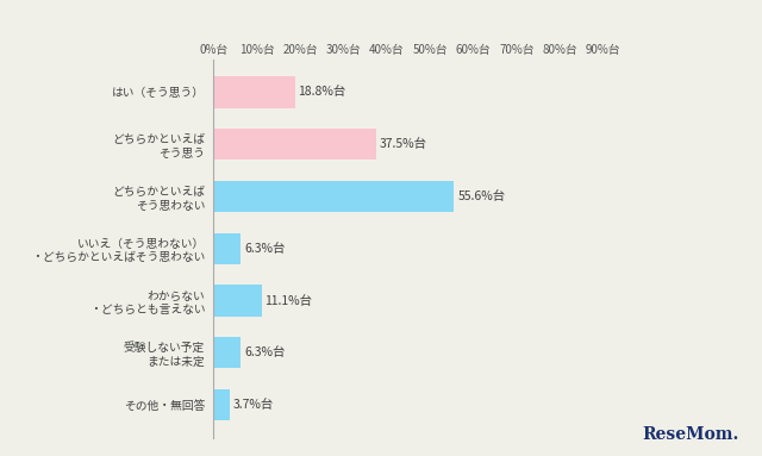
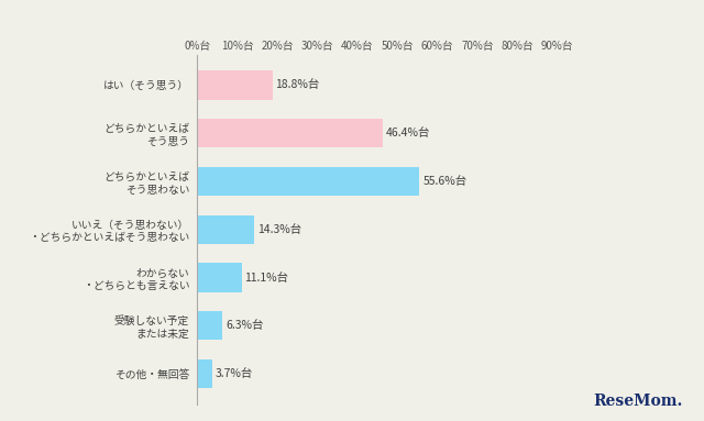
どちらかといえば そう思う: 37.5%台 -> 46.4%台
いいえ（そう思わない） ・どちらかといえばそう思わない: 6.3%台 -> 14.3%台
